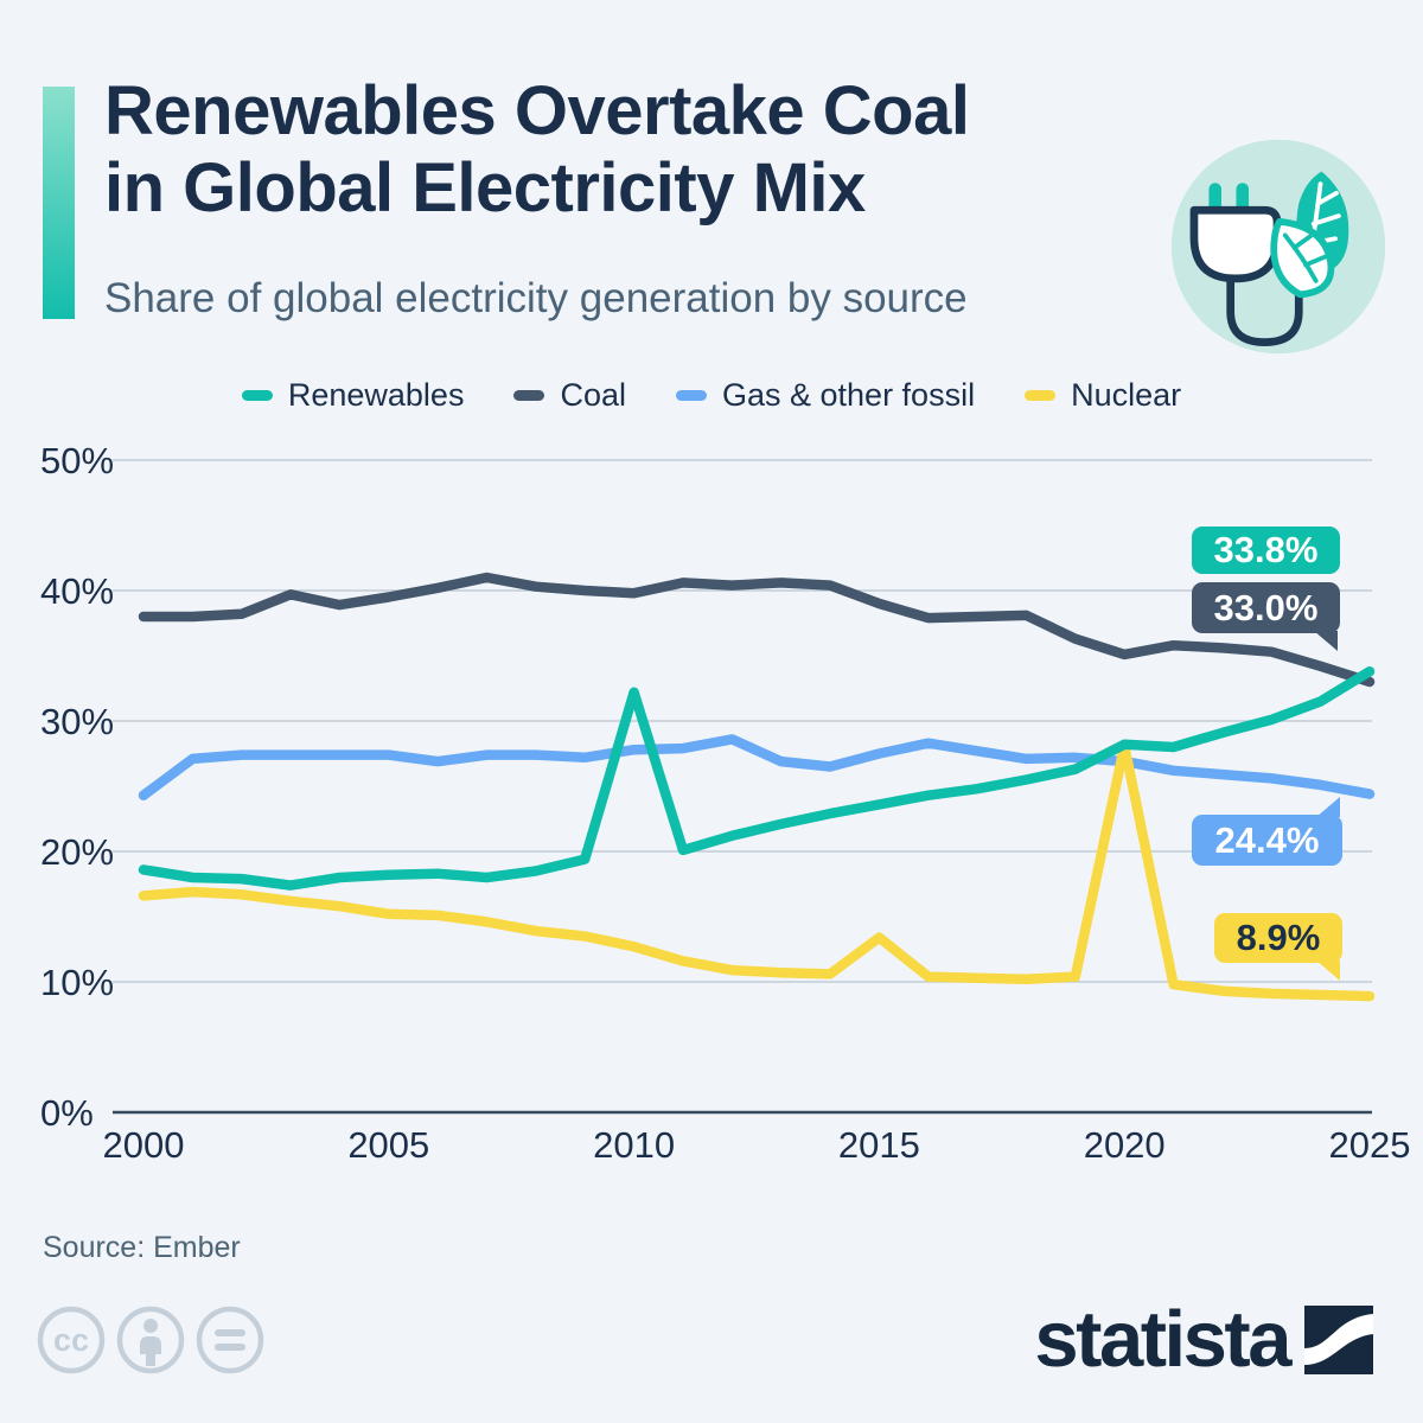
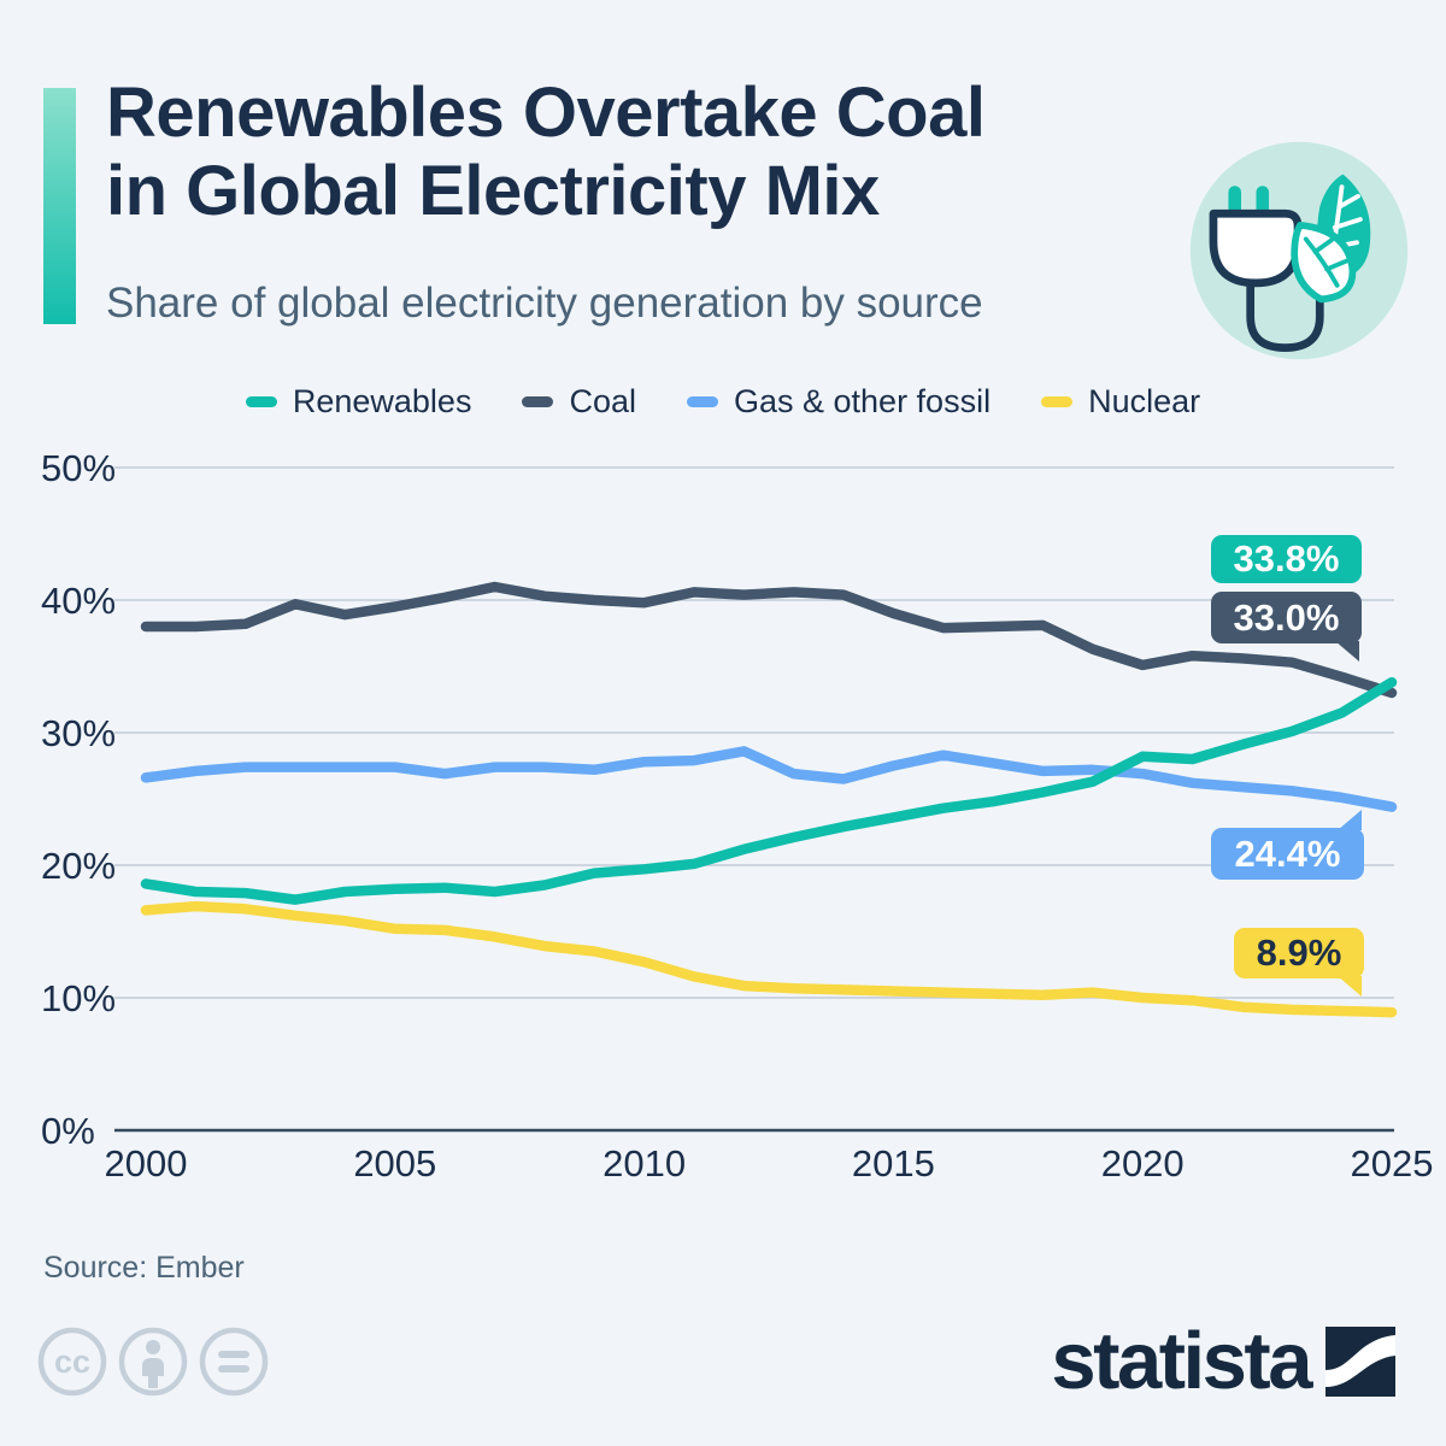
Gas & other fossil/2000: 24.3% -> 26.6%
Renewables/2010: 32.2% -> 19.7%
Nuclear/2015: 13.4% -> 10.5%
Nuclear/2020: 28.1% -> 10.0%
